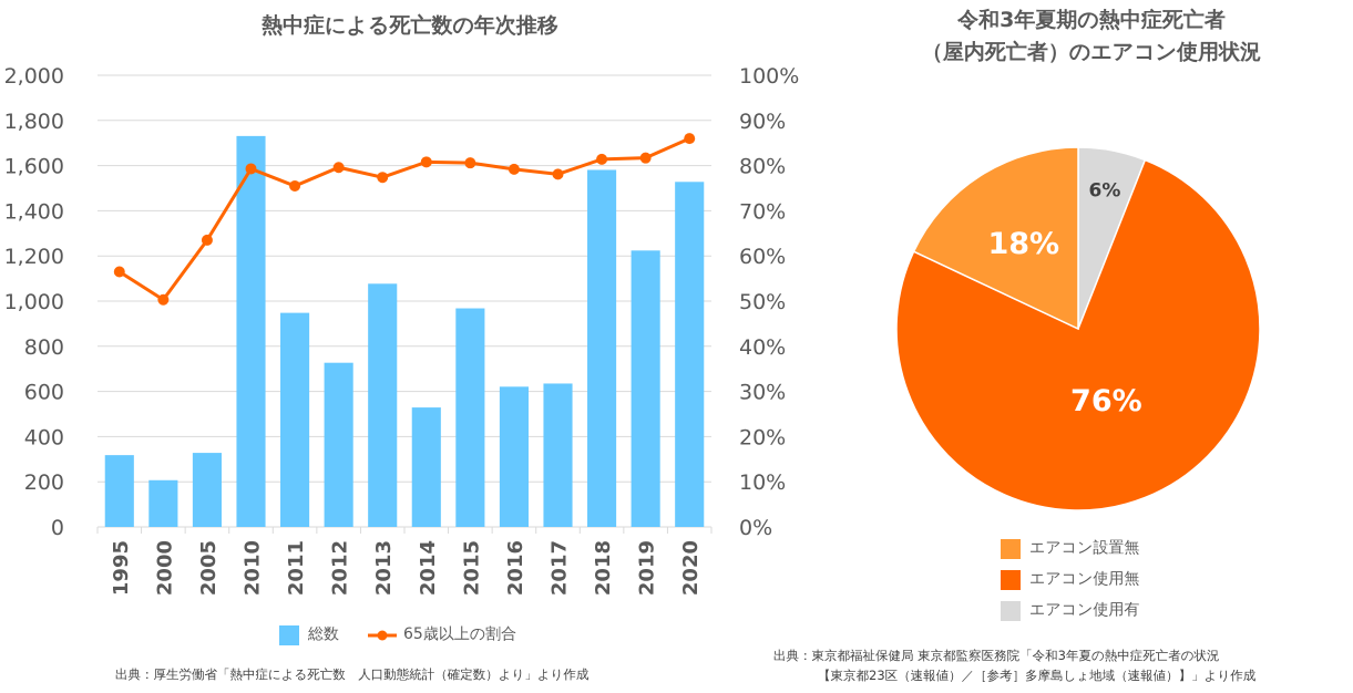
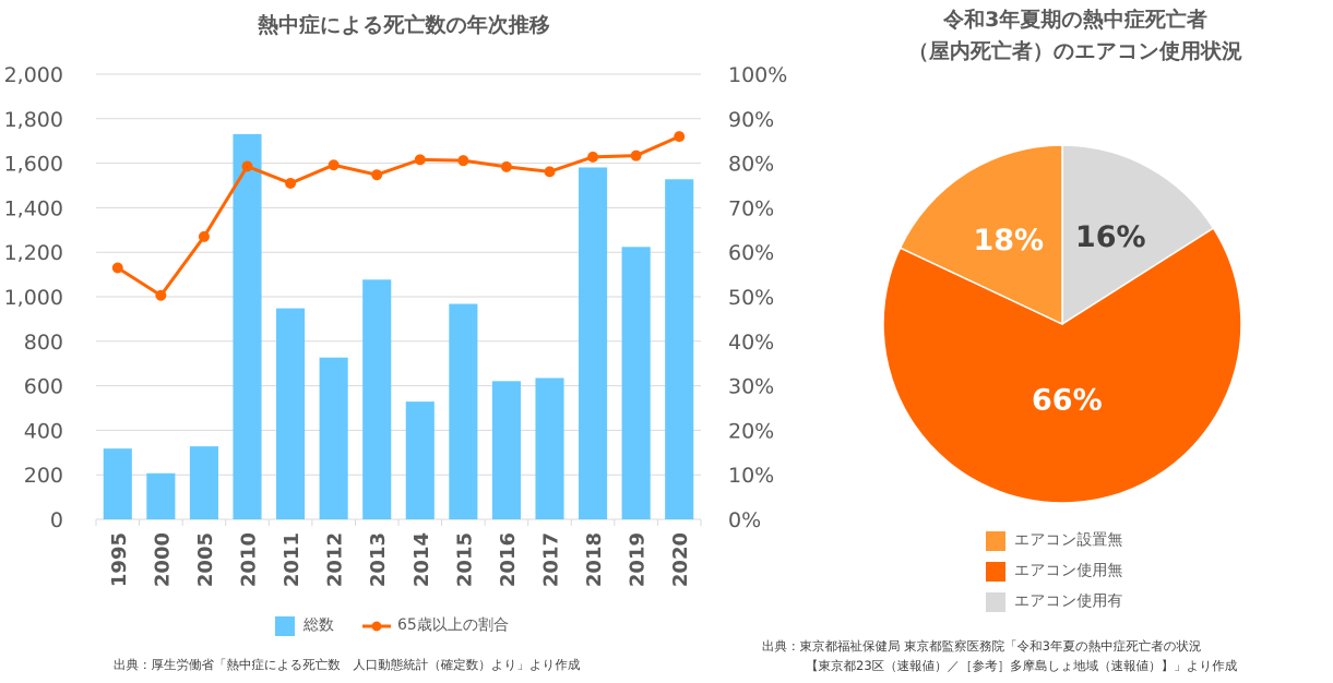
令和3年夏期の熱中症死亡者（屋内死亡者）のエアコン使用状況/エアコン使用有: 6% -> 16%
令和3年夏期の熱中症死亡者（屋内死亡者）のエアコン使用状況/エアコン使用無: 76% -> 66%
